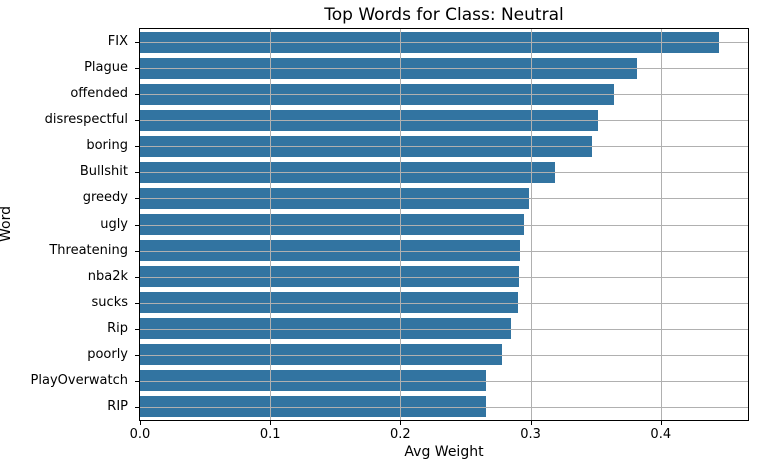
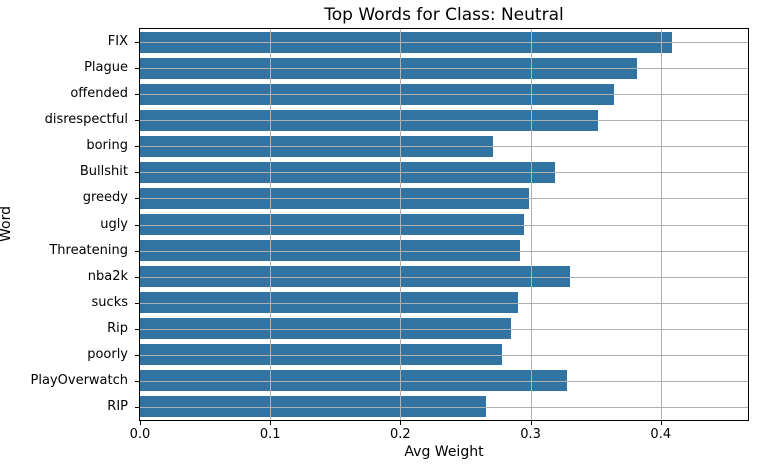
FIX: 0.445 -> 0.409
boring: 0.347 -> 0.271
nba2k: 0.291 -> 0.330
PlayOverwatch: 0.266 -> 0.328
